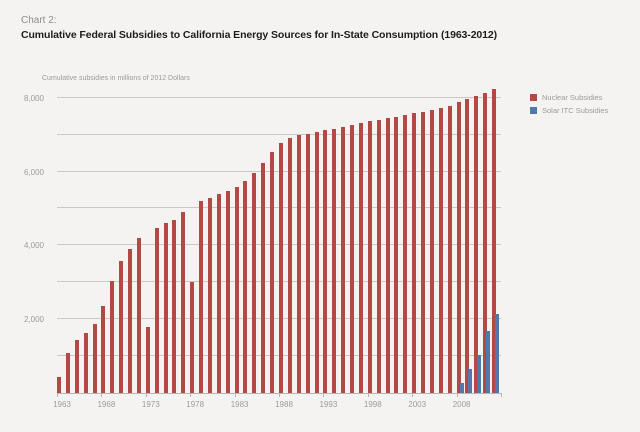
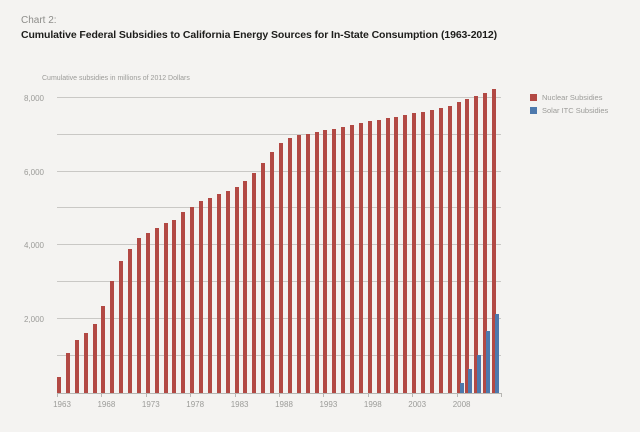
Nuclear Subsidies/1973: 1800 -> 4300
Nuclear Subsidies/1978: 3000 -> 5000
